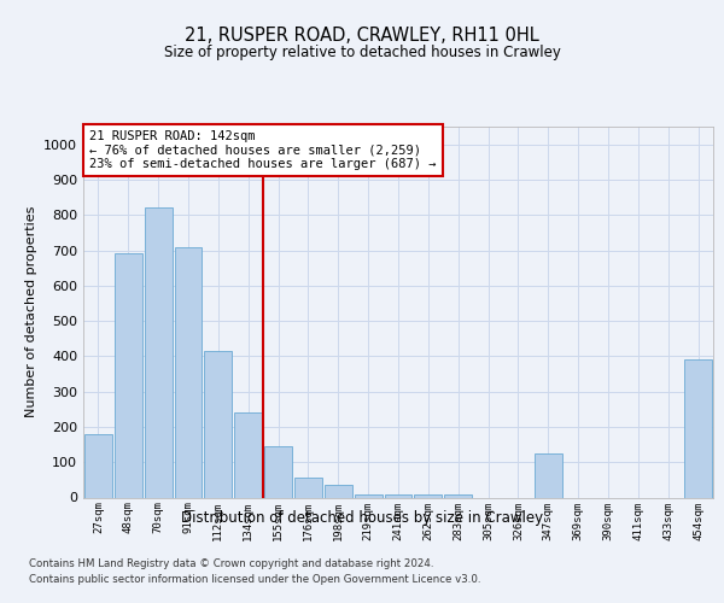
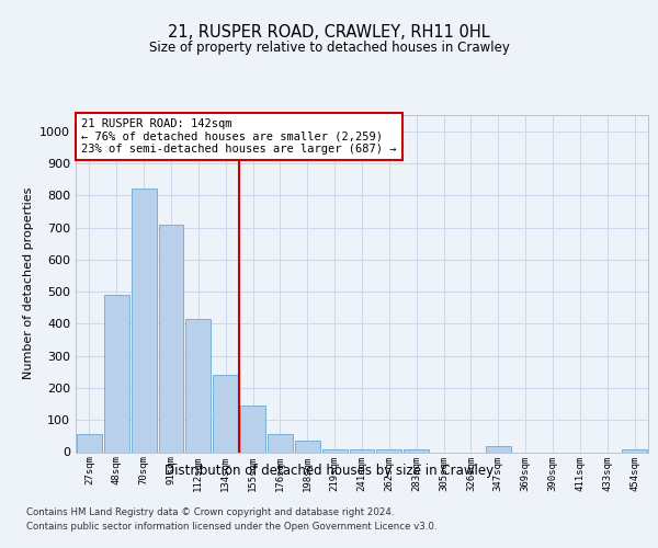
27sqm: 180 -> 55
48sqm: 690 -> 490
347sqm: 125 -> 18
454sqm: 390 -> 8
